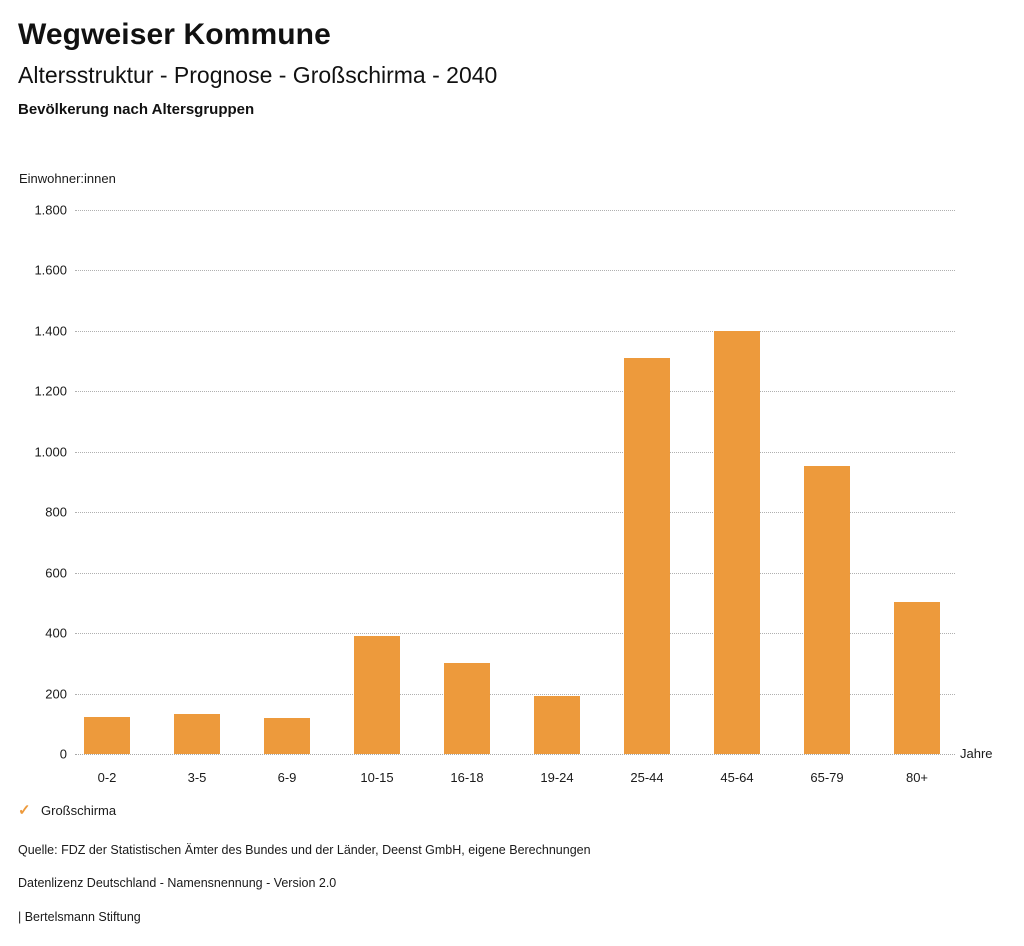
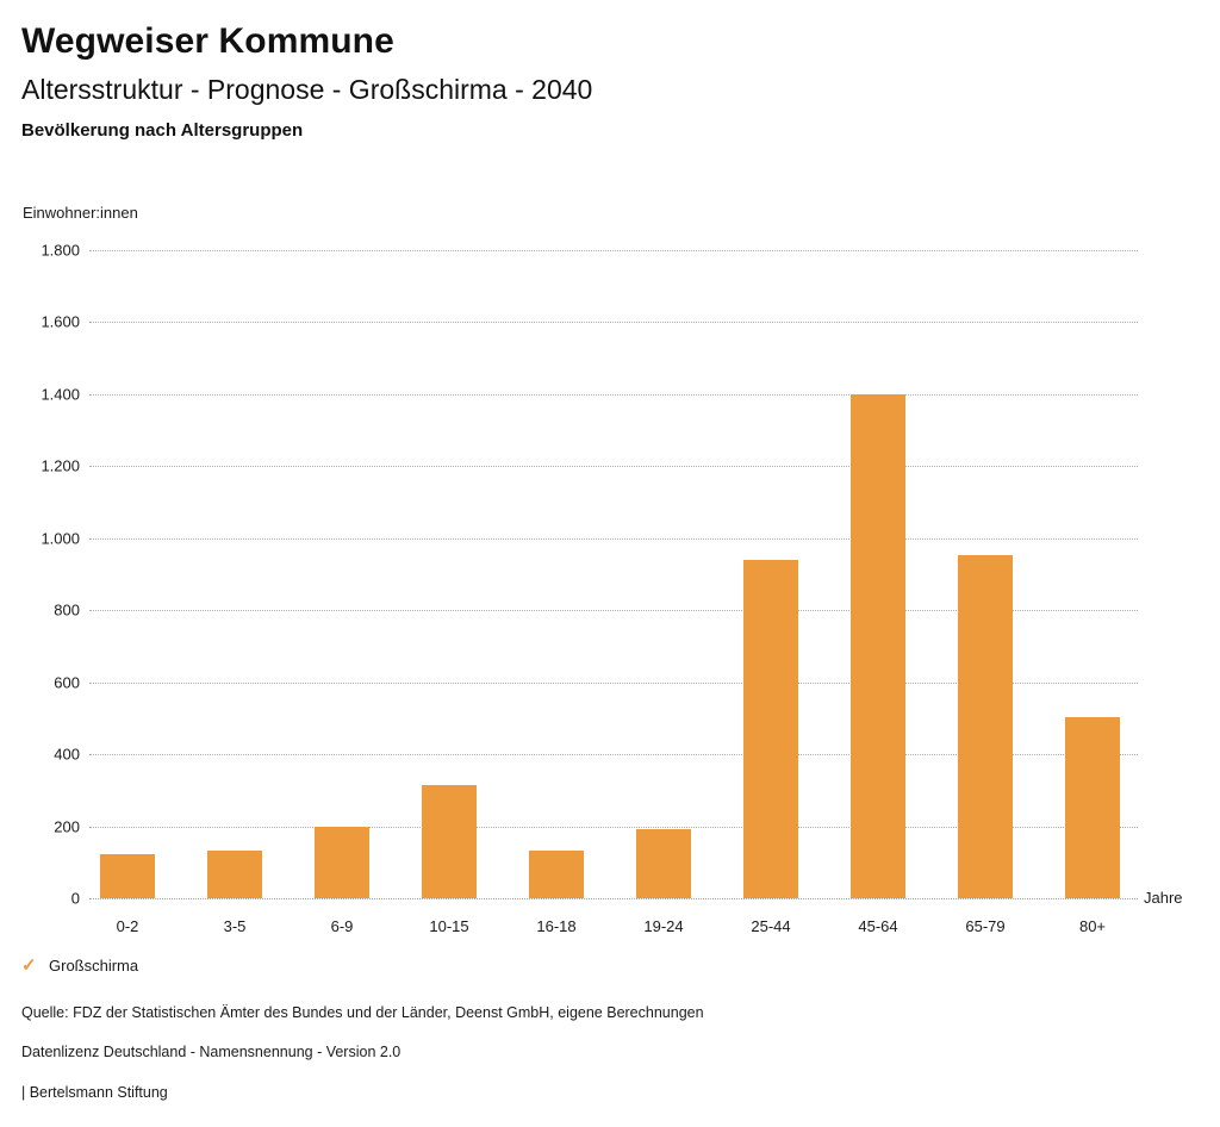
6-9: 120 -> 200
10-15: 390 -> 310
16-18: 300 -> 130
25-44: 1310 -> 940
